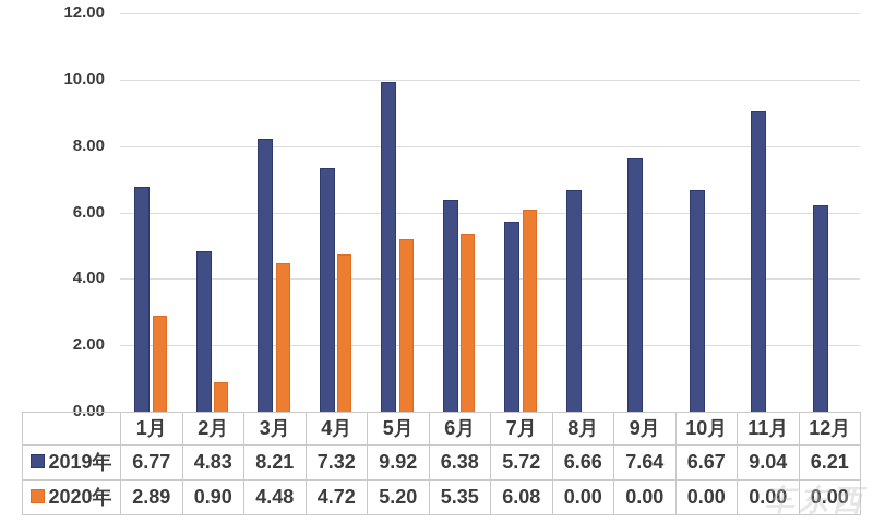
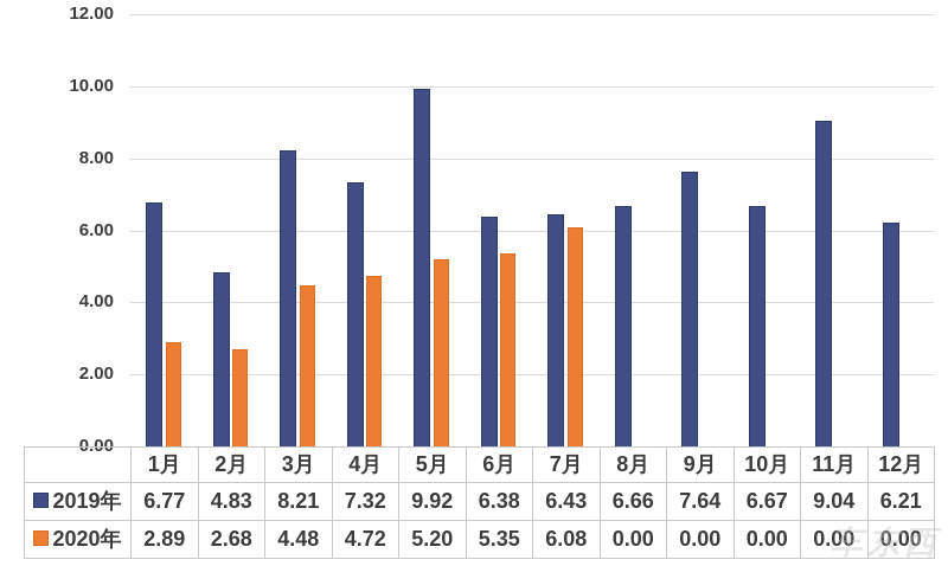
2020年/2月: 0.90 -> 2.68
2019年/7月: 5.72 -> 6.43
